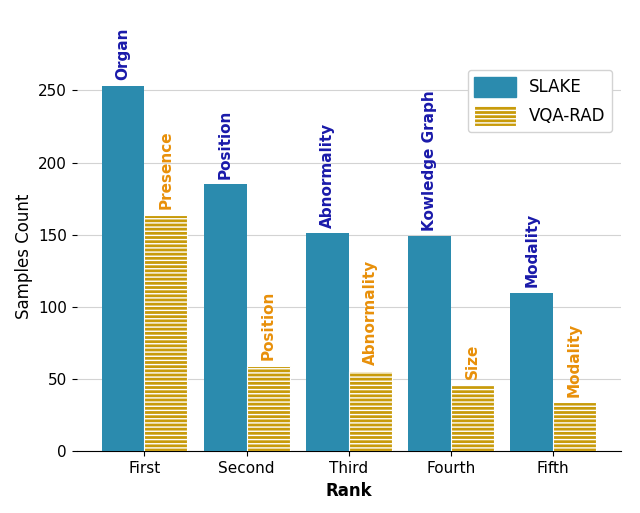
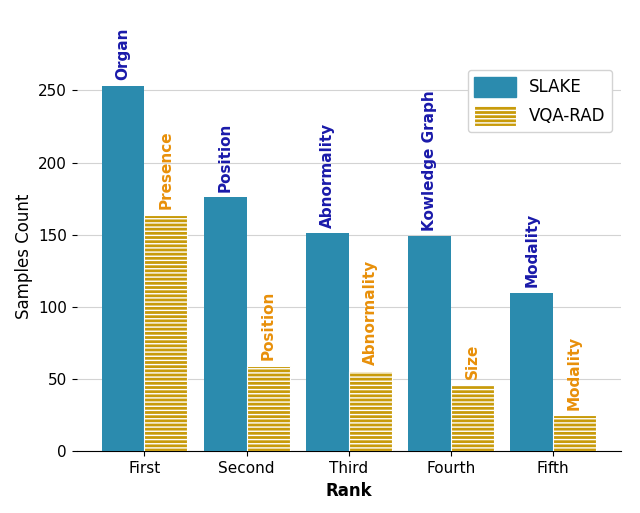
SLAKE/Second: 185 -> 176
VQA-RAD/Fifth: 34 -> 25
